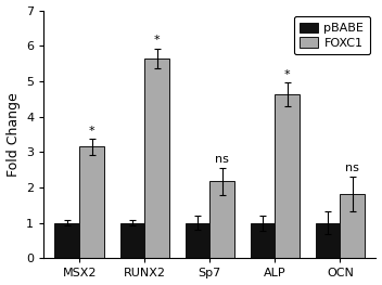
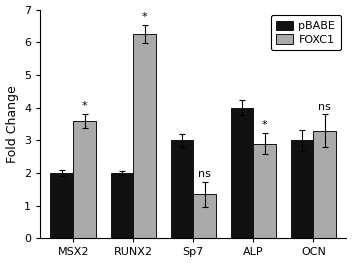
pBABE/MSX2: 1 -> 2
FOXC1/MSX2: 3.15 -> 3.60
pBABE/RUNX2: 1 -> 2
FOXC1/RUNX2: 5.65 -> 6.25
pBABE/Sp7: 1 -> 3
FOXC1/Sp7: 2.18 -> 1.35
pBABE/ALP: 1 -> 4
FOXC1/ALP: 4.63 -> 2.90
pBABE/OCN: 1 -> 3
FOXC1/OCN: 1.82 -> 3.30
